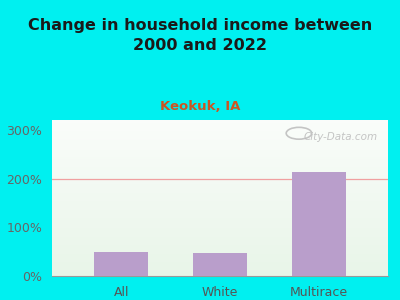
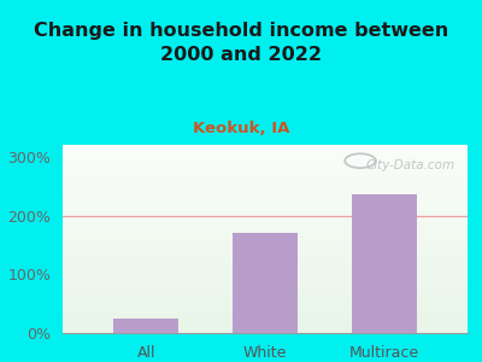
All: 50% -> 25%
White: 47% -> 170%
Multirace: 213% -> 235%
